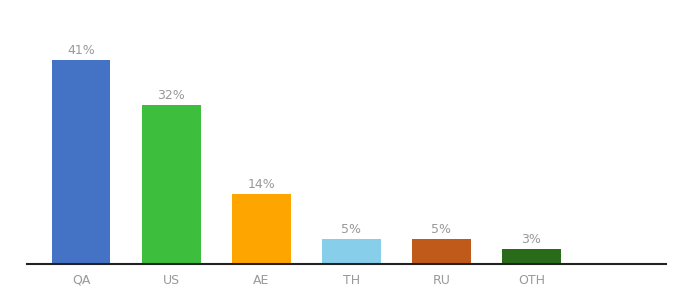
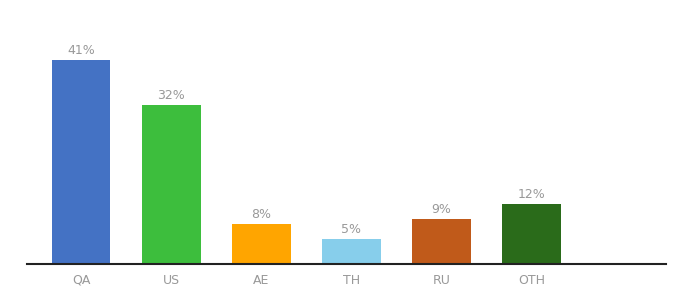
AE: 14% -> 8%
RU: 5% -> 9%
OTH: 3% -> 12%
